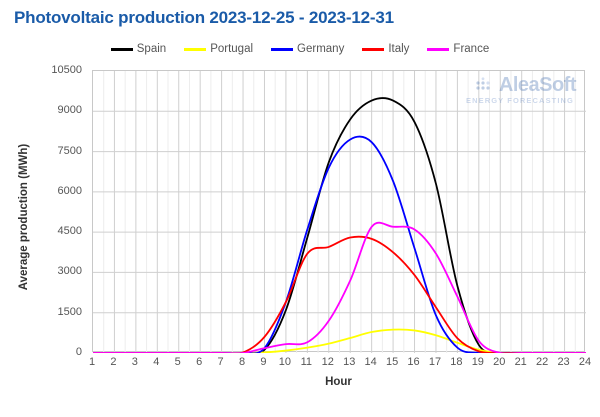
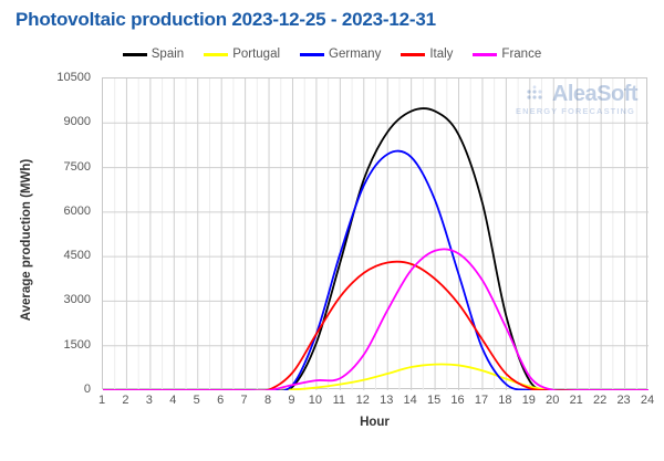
Italy/11: 3700 -> 3200
France/14: 4700 -> 4000
